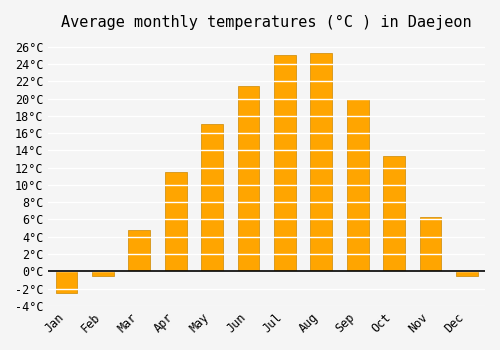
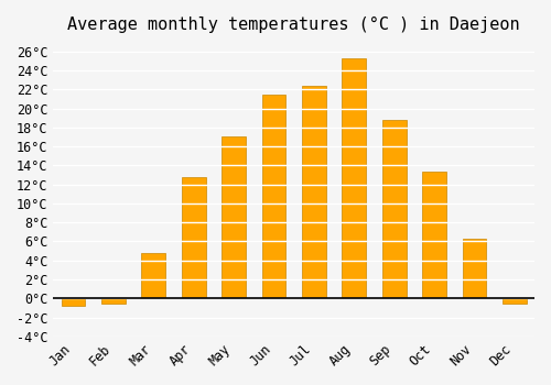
Jan: -2.5°C -> -0.8°C
Apr: 11.5°C -> 12.8°C
Jul: 25.0°C -> 22.4°C
Sep: 20.0°C -> 18.8°C
